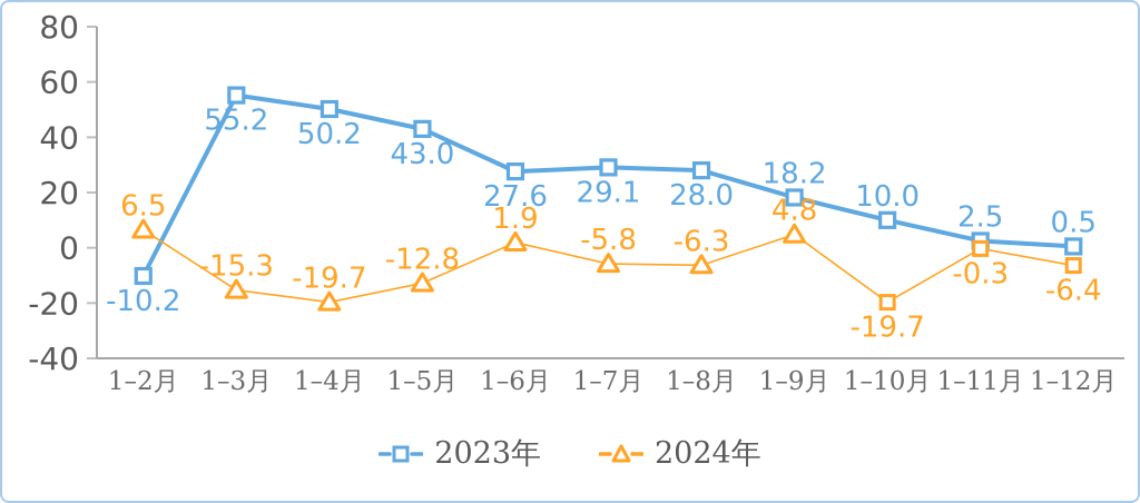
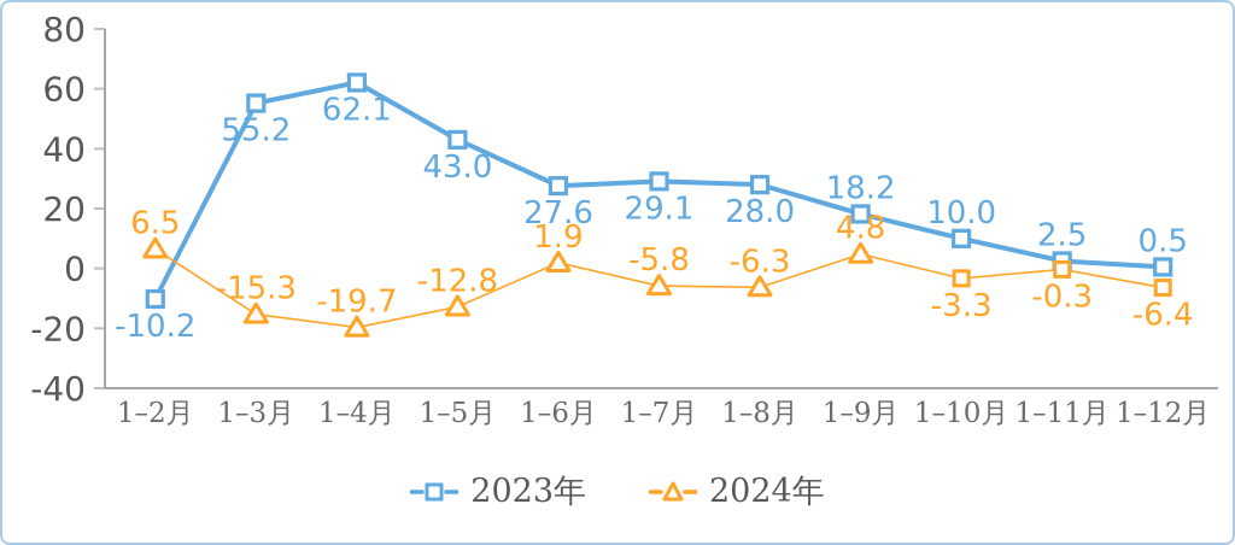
2023年/1–4月: 50.2 -> 62.1
2024年/1–10月: -19.7 -> -3.3
